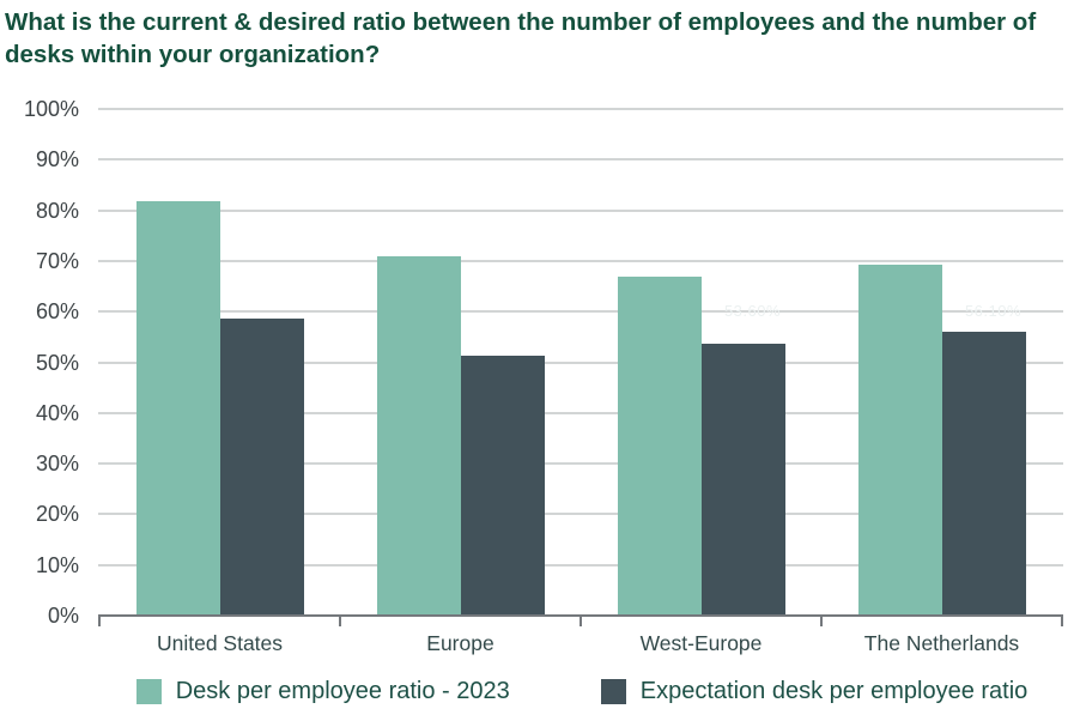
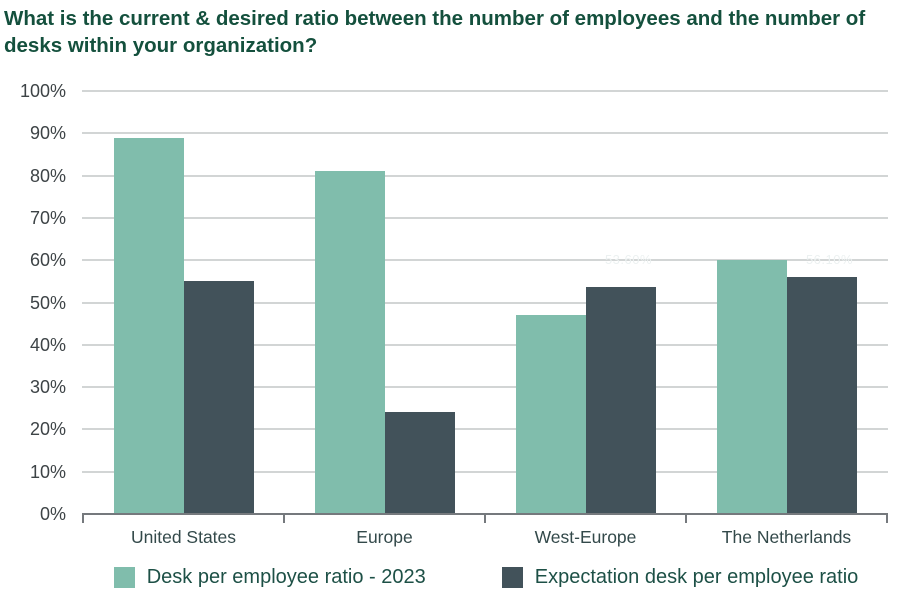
Desk per employee ratio - 2023/United States: 82% -> 89%
Expectation desk per employee ratio/United States: 59% -> 55%
Desk per employee ratio - 2023/Europe: 71% -> 81%
Expectation desk per employee ratio/Europe: 51% -> 24%
Desk per employee ratio - 2023/West-Europe: 67% -> 47%
Desk per employee ratio - 2023/The Netherlands: 69% -> 60%
